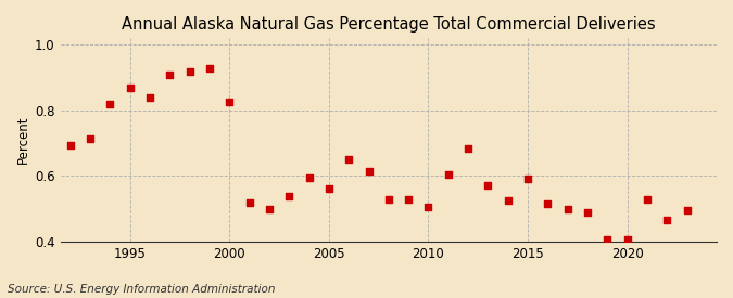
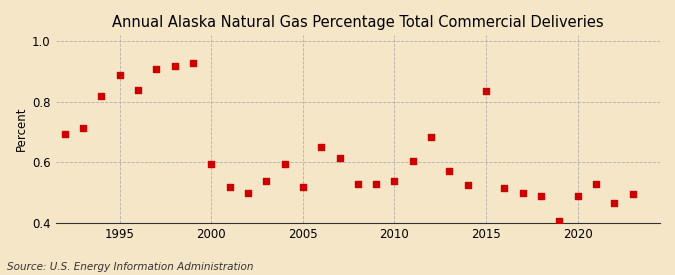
1995: 0.870 -> 0.890
2000: 0.825 -> 0.595
2005: 0.560 -> 0.520
2010: 0.505 -> 0.540
2015: 0.590 -> 0.835
2020: 0.405 -> 0.490
